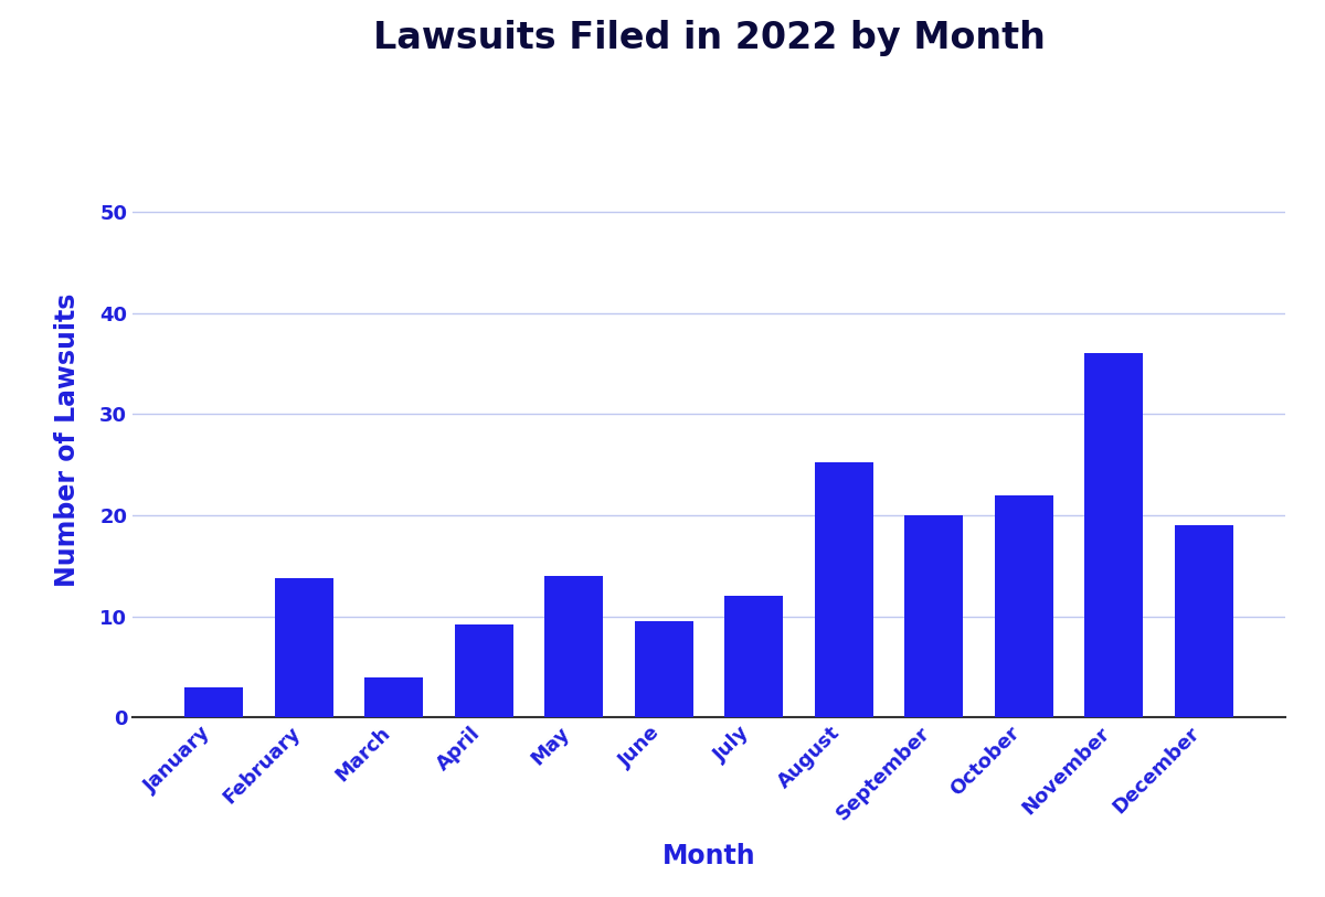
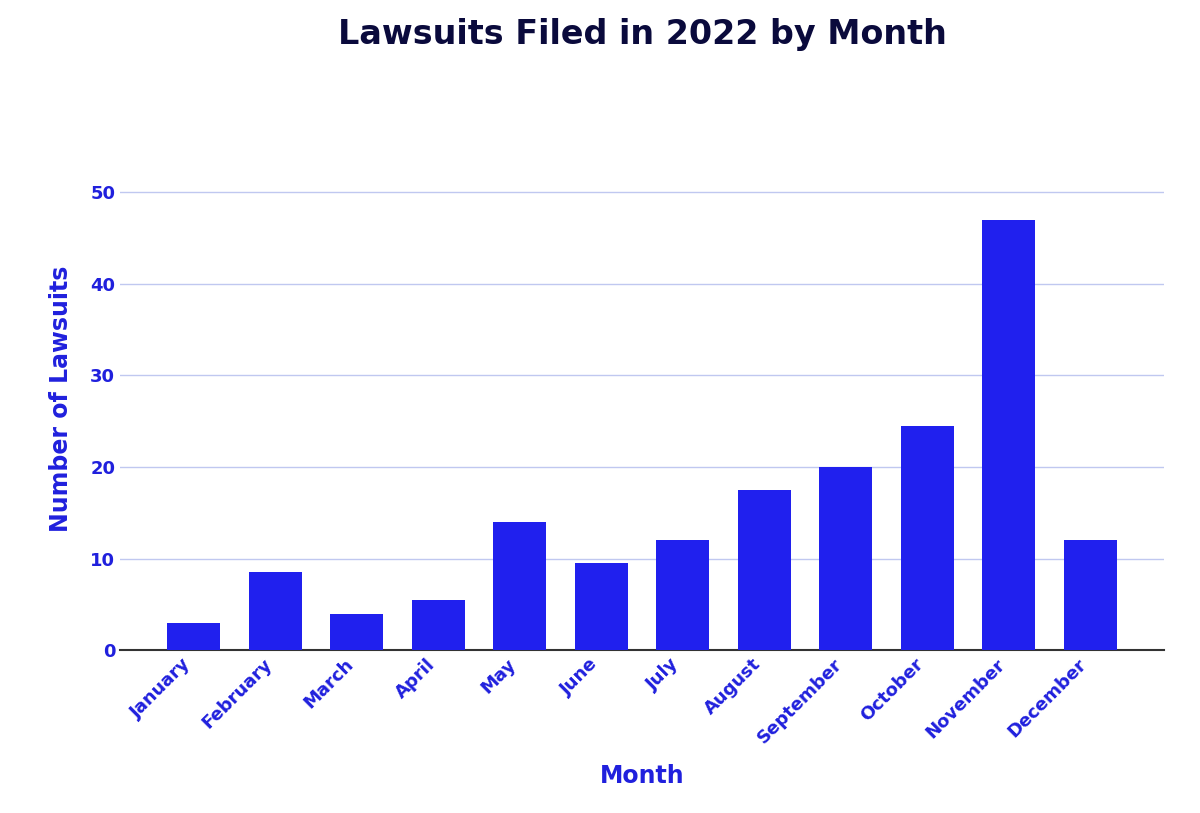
February: 13.8 -> 8.5
April: 9.2 -> 5.5
August: 25.2 -> 17.5
October: 22.0 -> 24.5
November: 36.0 -> 47.0
December: 19.0 -> 12.0
